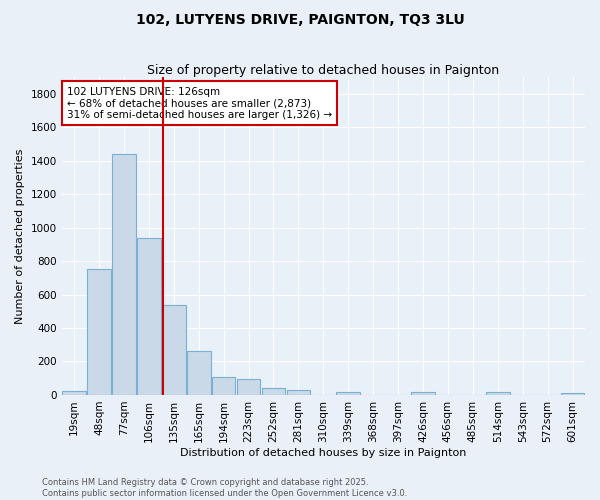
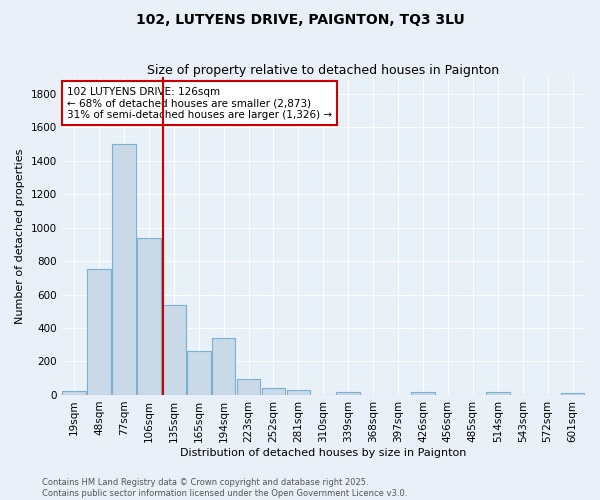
77sqm: 1440 -> 1500
194sqm: 100 -> 340
